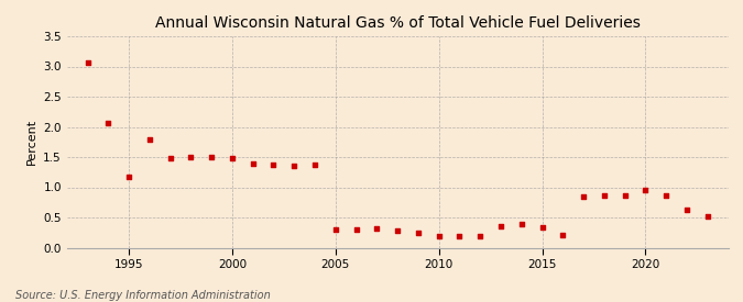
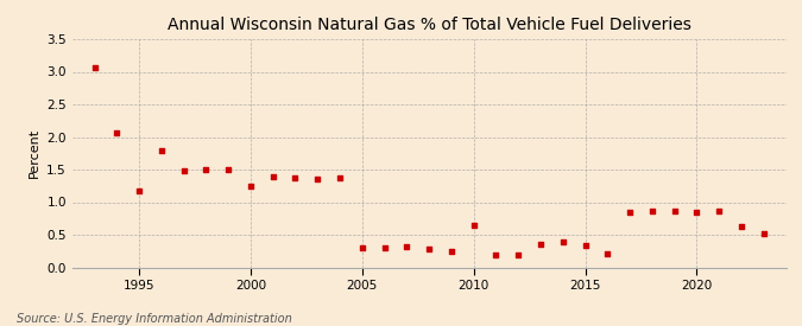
2000: 1.49 -> 1.24
2010: 0.19 -> 0.64
2020: 0.95 -> 0.84
